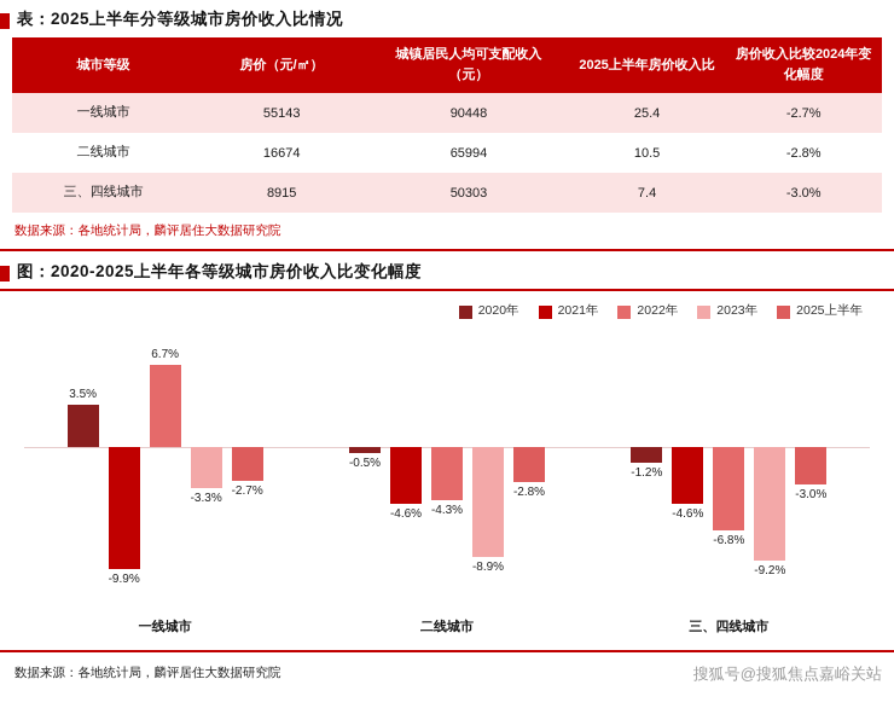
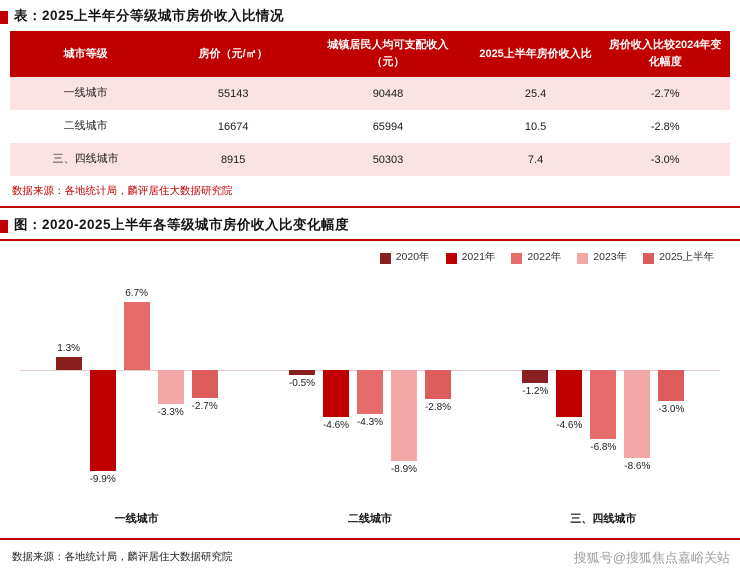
2020年/一线城市: 3.5% -> 1.3%
2023年/三、四线城市: -9.2% -> -8.6%
